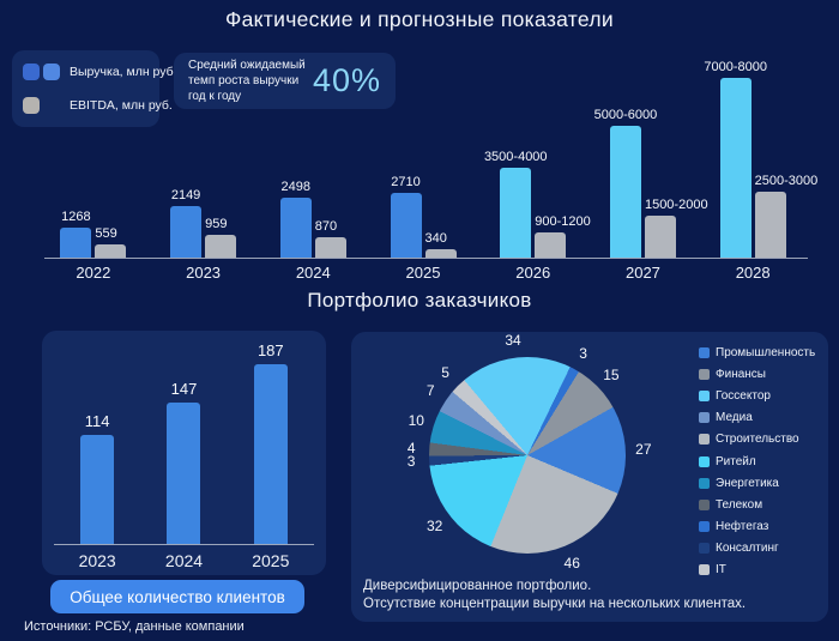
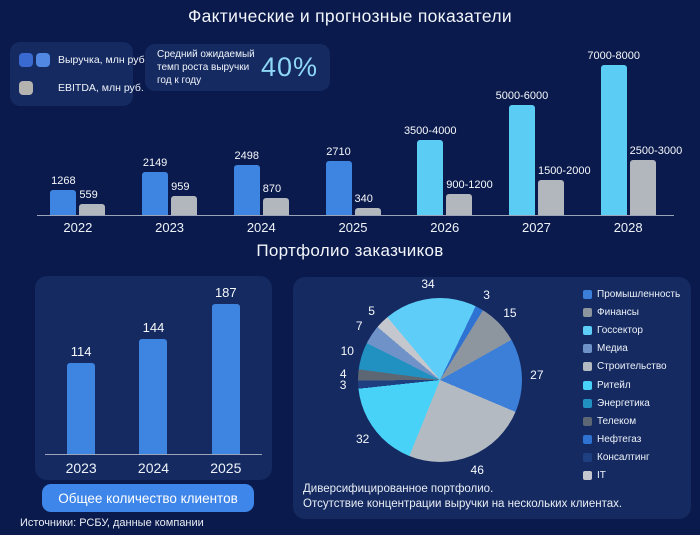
Общее количество клиентов/2024: 147 -> 144
